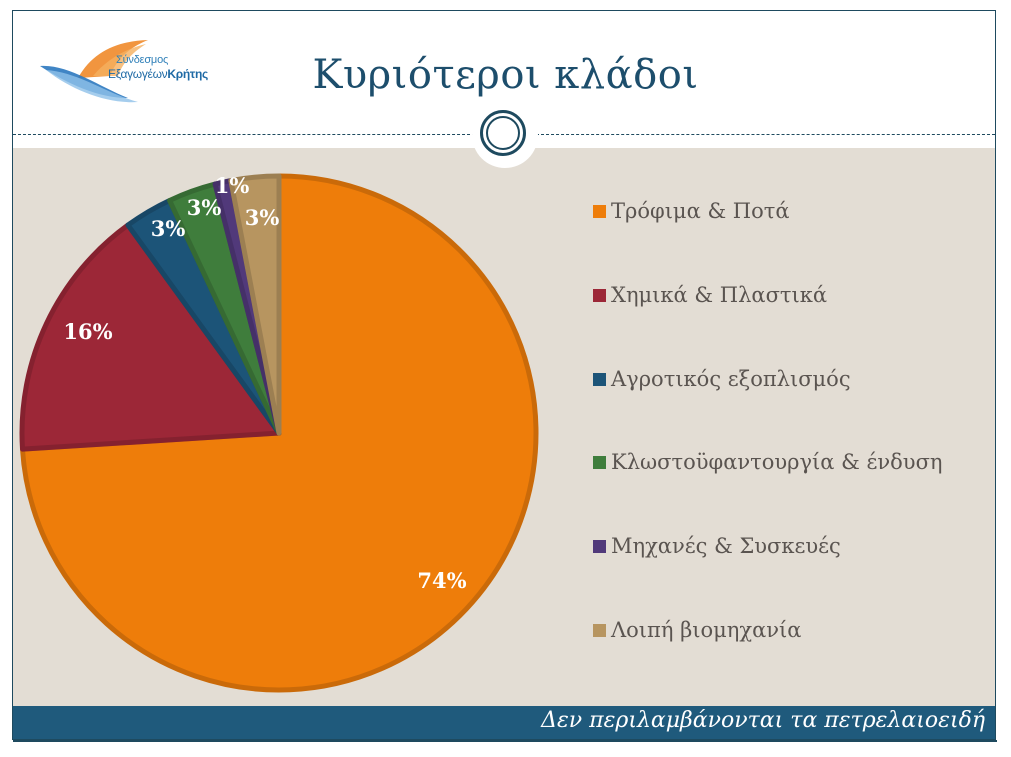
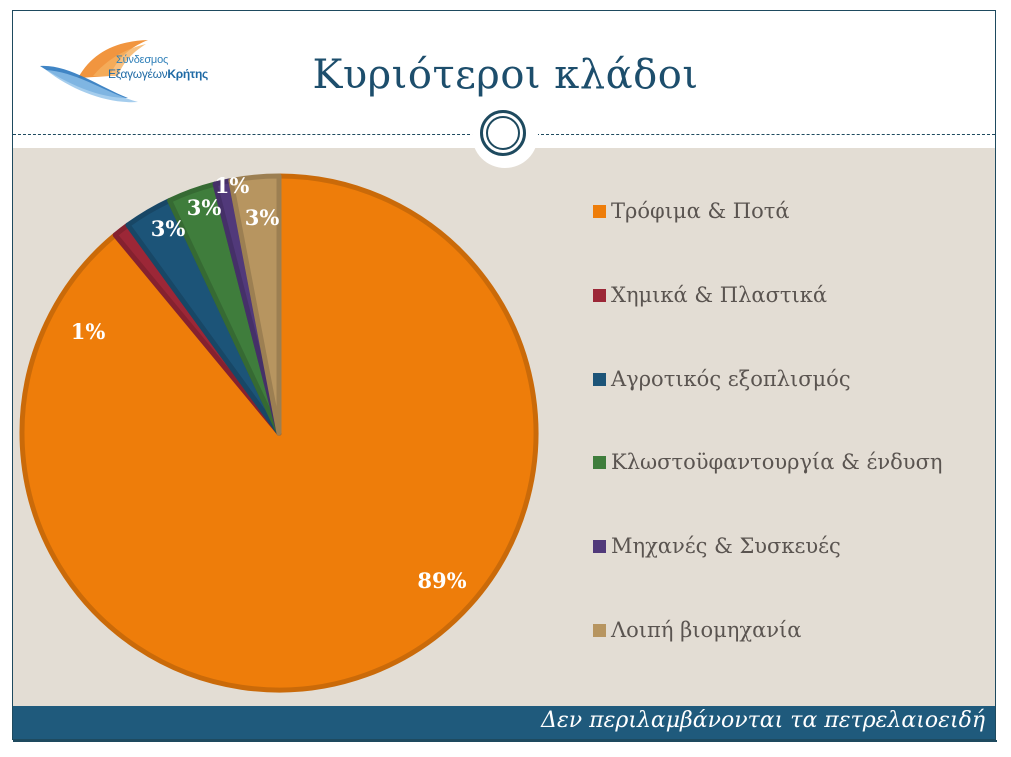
Τρόφιμα & Ποτά: 74% -> 89%
Χημικά & Πλαστικά: 16% -> 1%
